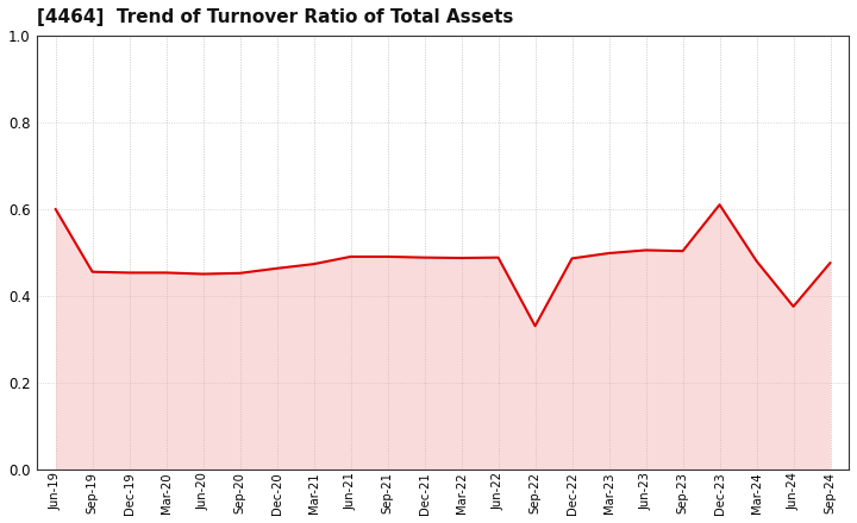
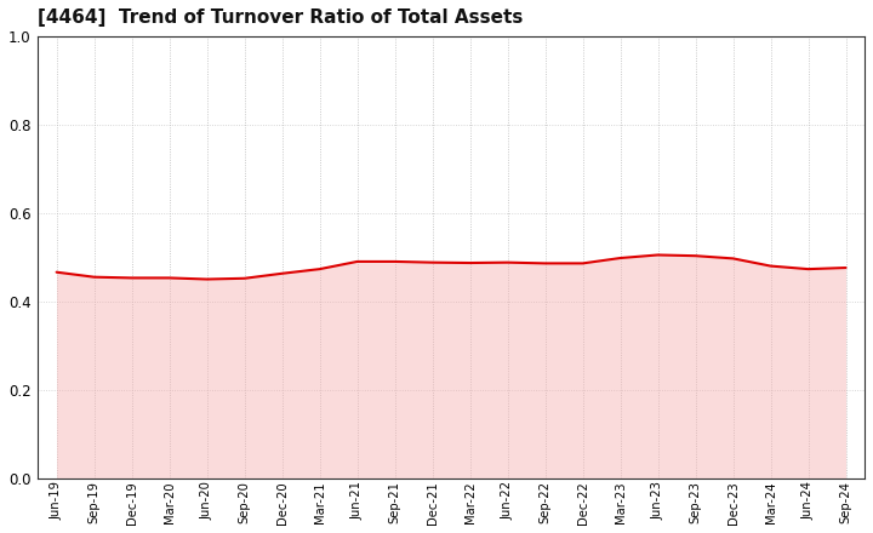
Jun-19: 0.600 -> 0.466
Sep-22: 0.330 -> 0.486
Dec-23: 0.610 -> 0.497
Jun-24: 0.375 -> 0.473
